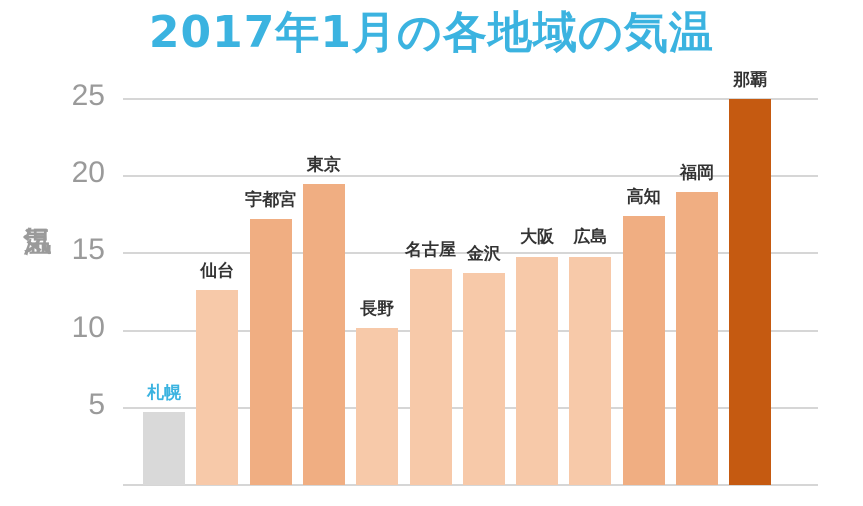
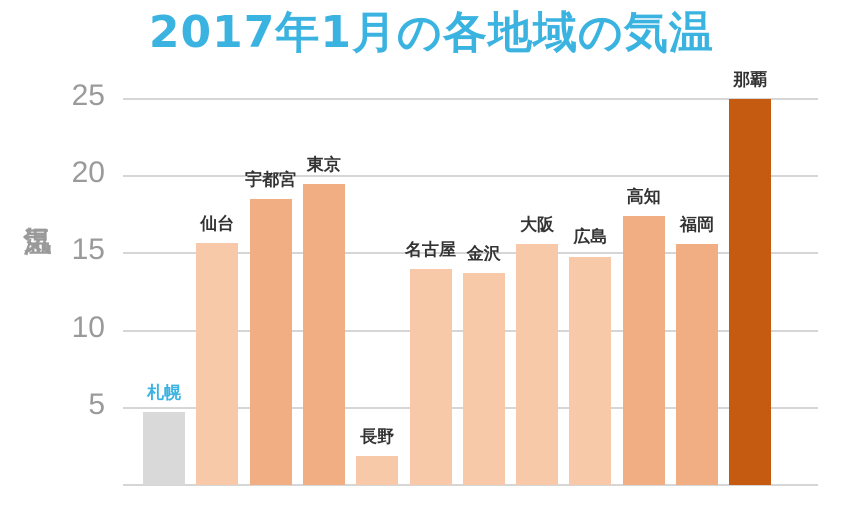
仙台: 12.6 -> 15.7
宇都宮: 17.2 -> 18.5
長野: 10.2 -> 1.9
大阪: 14.8 -> 15.6
福岡: 19.0 -> 15.6
